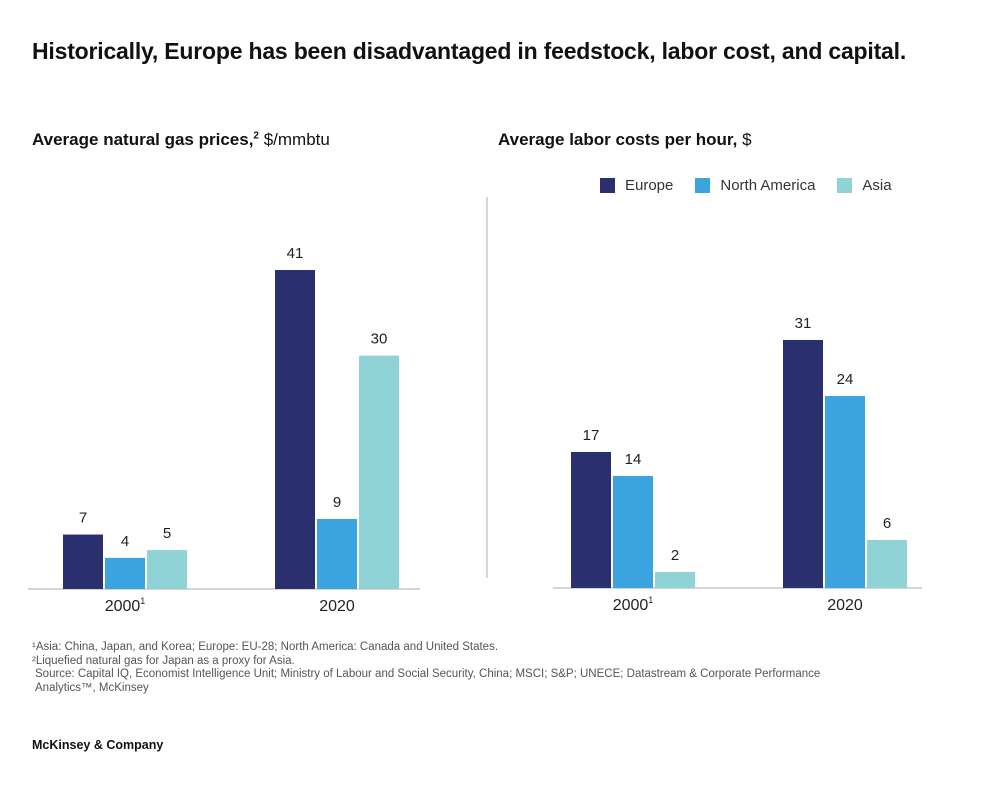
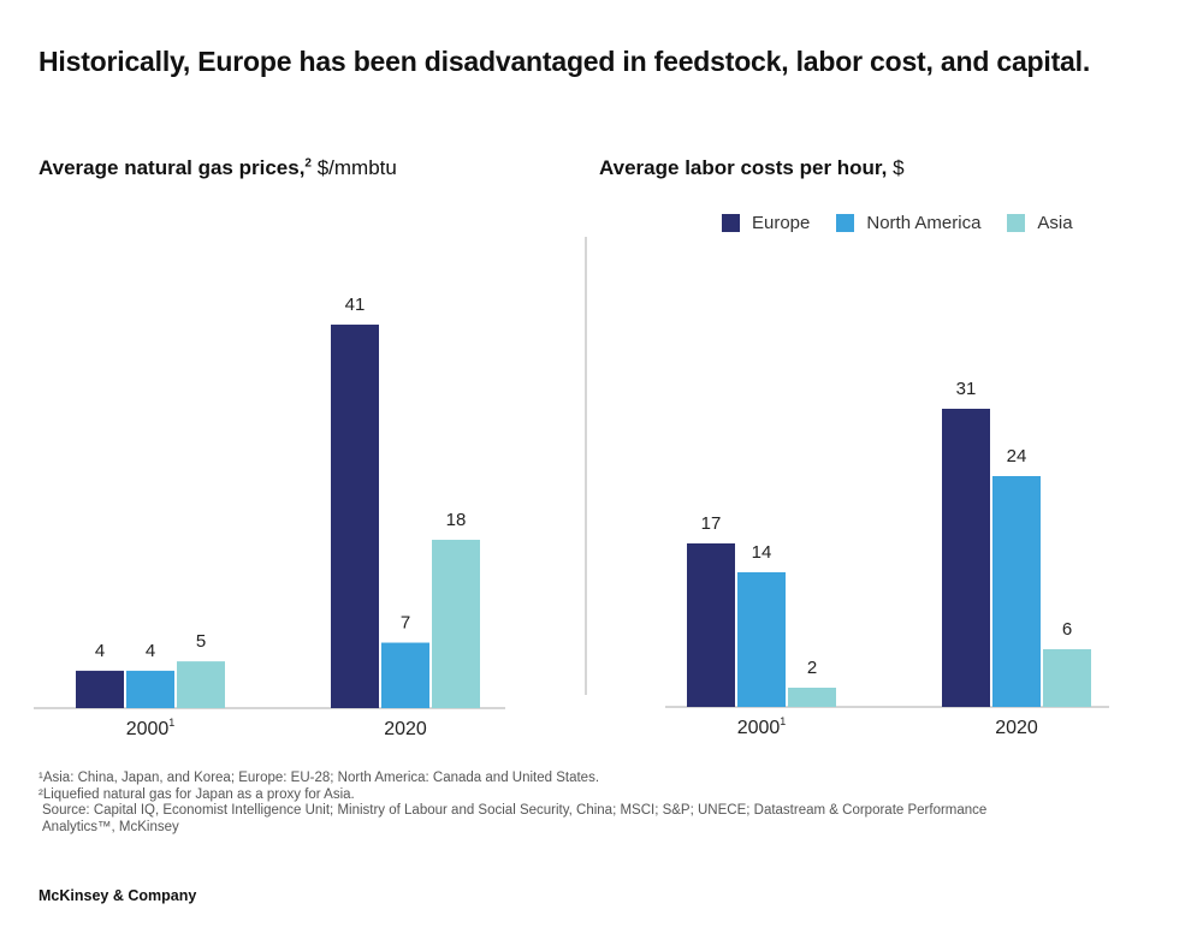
Average natural gas prices,/Europe/2000: 7 -> 4
Average natural gas prices,/North America/2020: 9 -> 7
Average natural gas prices,/Asia/2020: 30 -> 18
